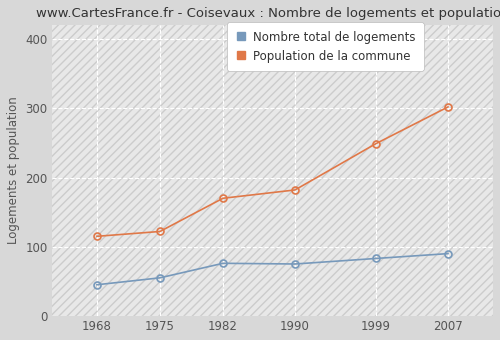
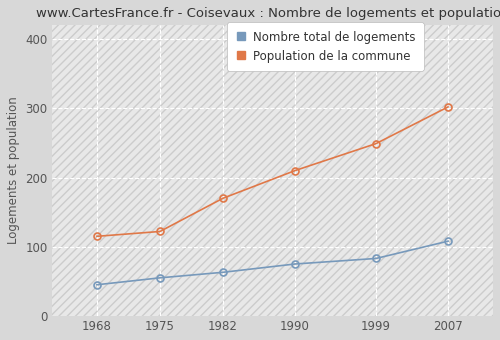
Nombre total de logements/1982: 76 -> 63
Population de la commune/1990: 182 -> 210
Nombre total de logements/2007: 90 -> 108
